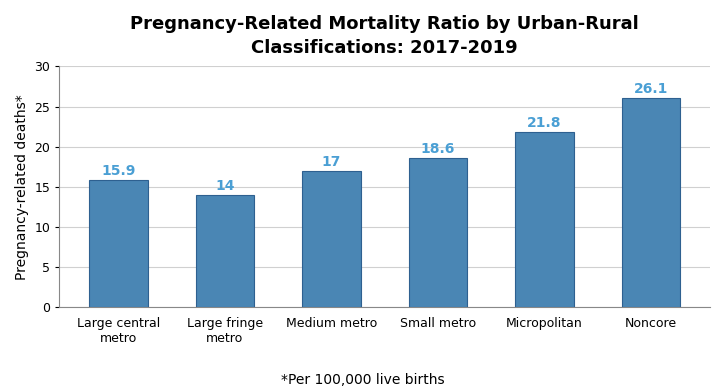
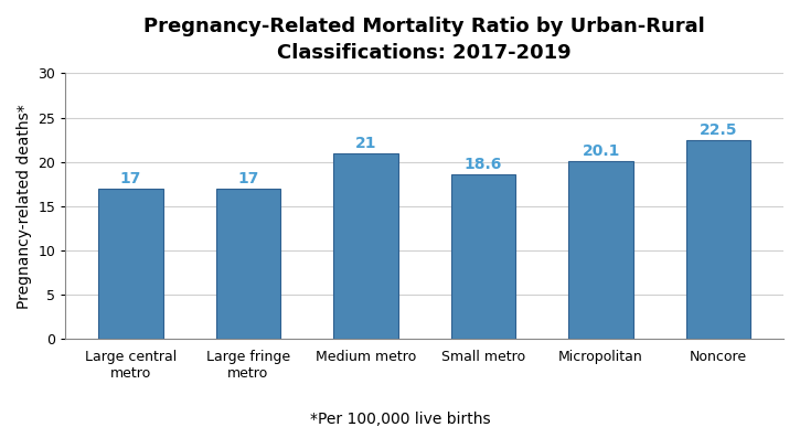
Large central metro: 15.9 -> 17
Large fringe metro: 14 -> 17
Medium metro: 17 -> 21
Micropolitan: 21.8 -> 20.1
Noncore: 26.1 -> 22.5
